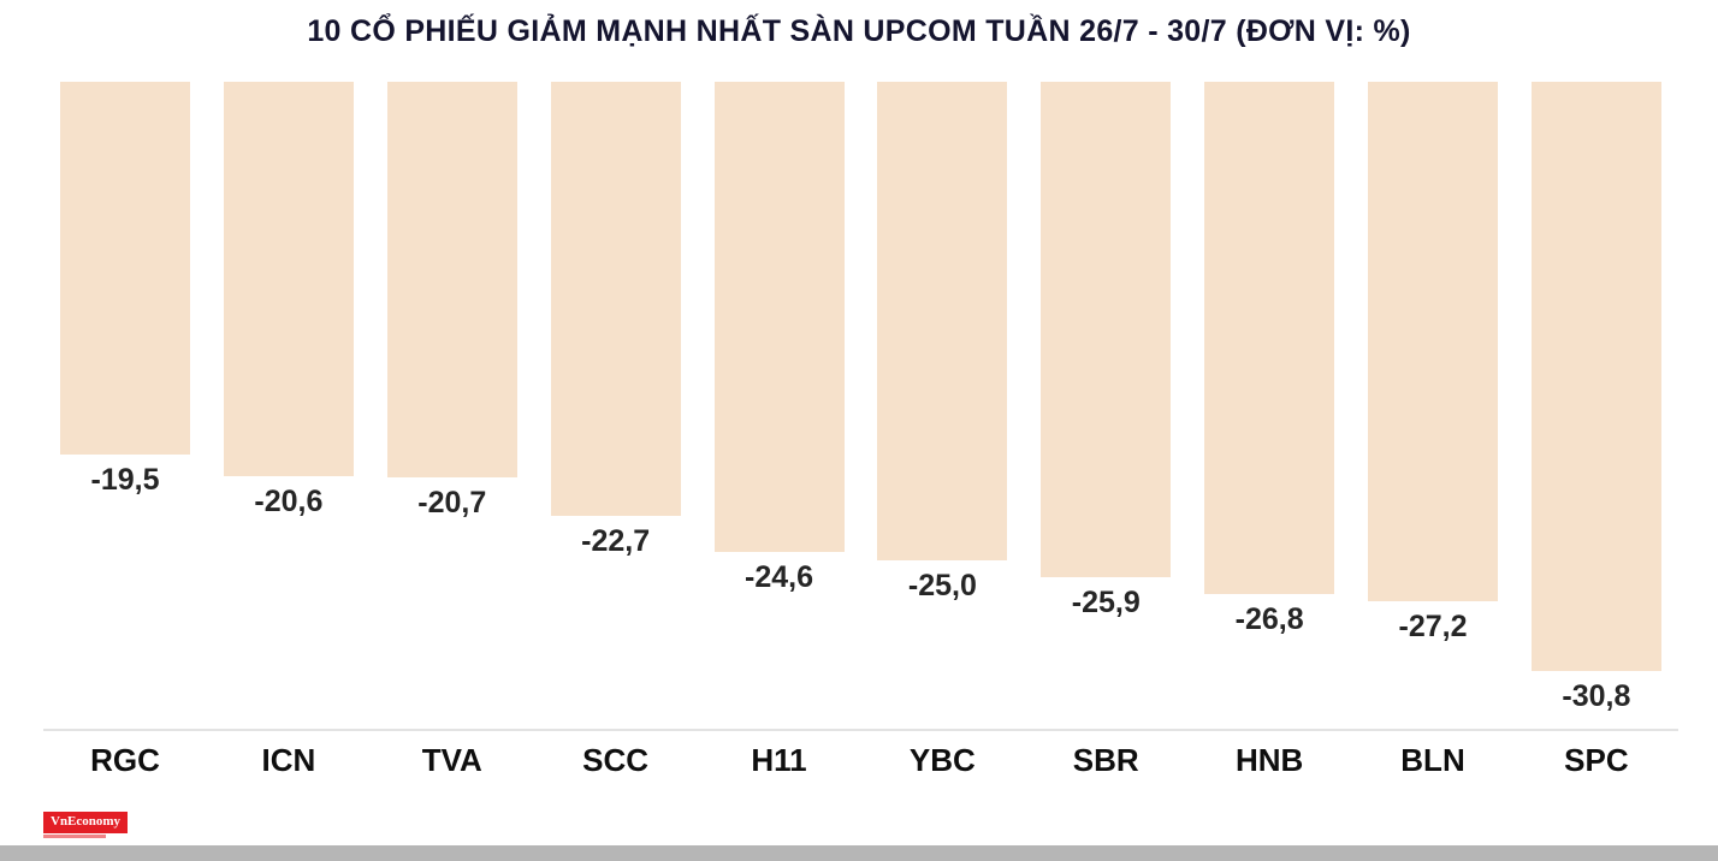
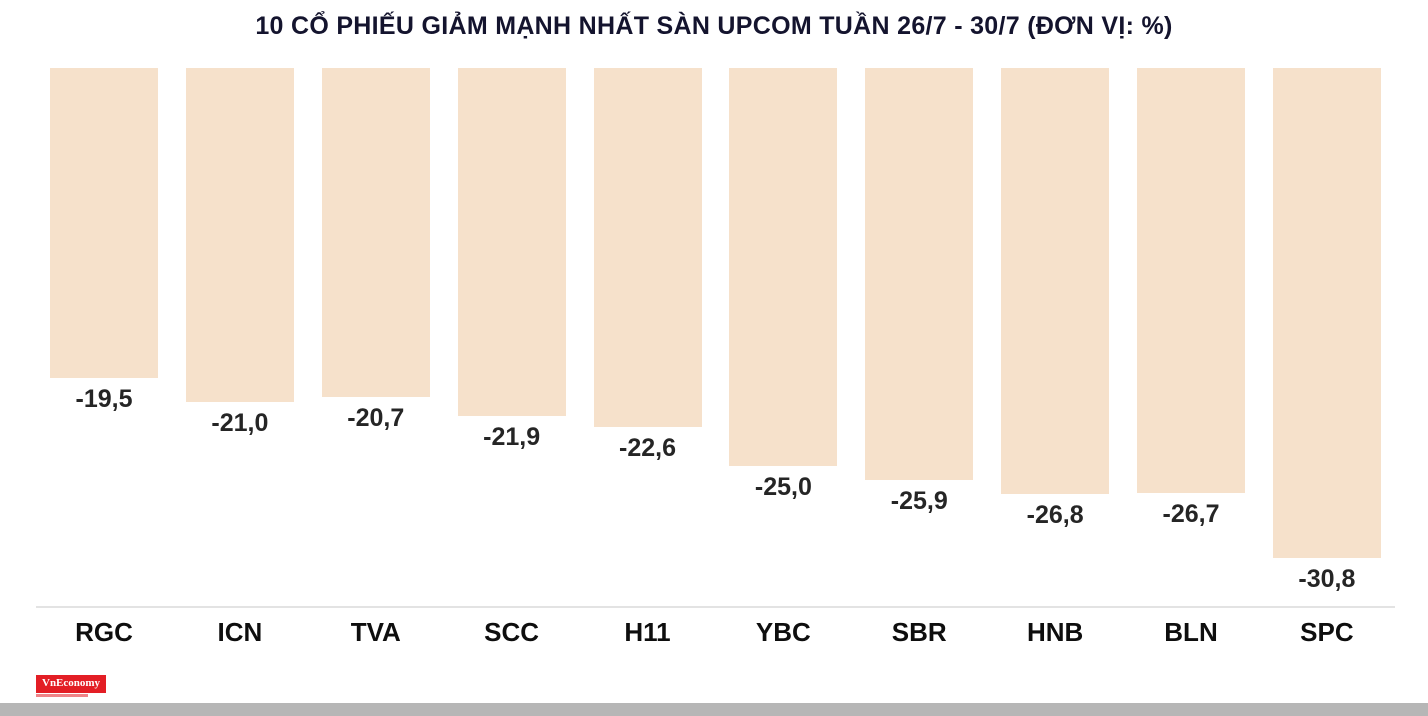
ICN: -20,6 -> -21,0
SCC: -22,7 -> -21,9
H11: -24,6 -> -22,6
BLN: -27,2 -> -26,7
